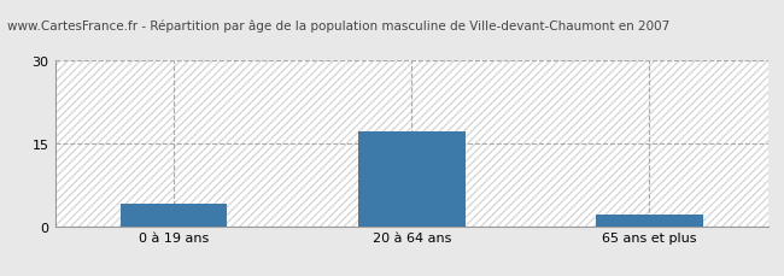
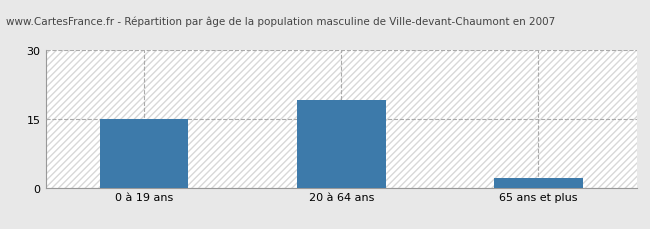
0 à 19 ans: 4 -> 15
20 à 64 ans: 17 -> 19
